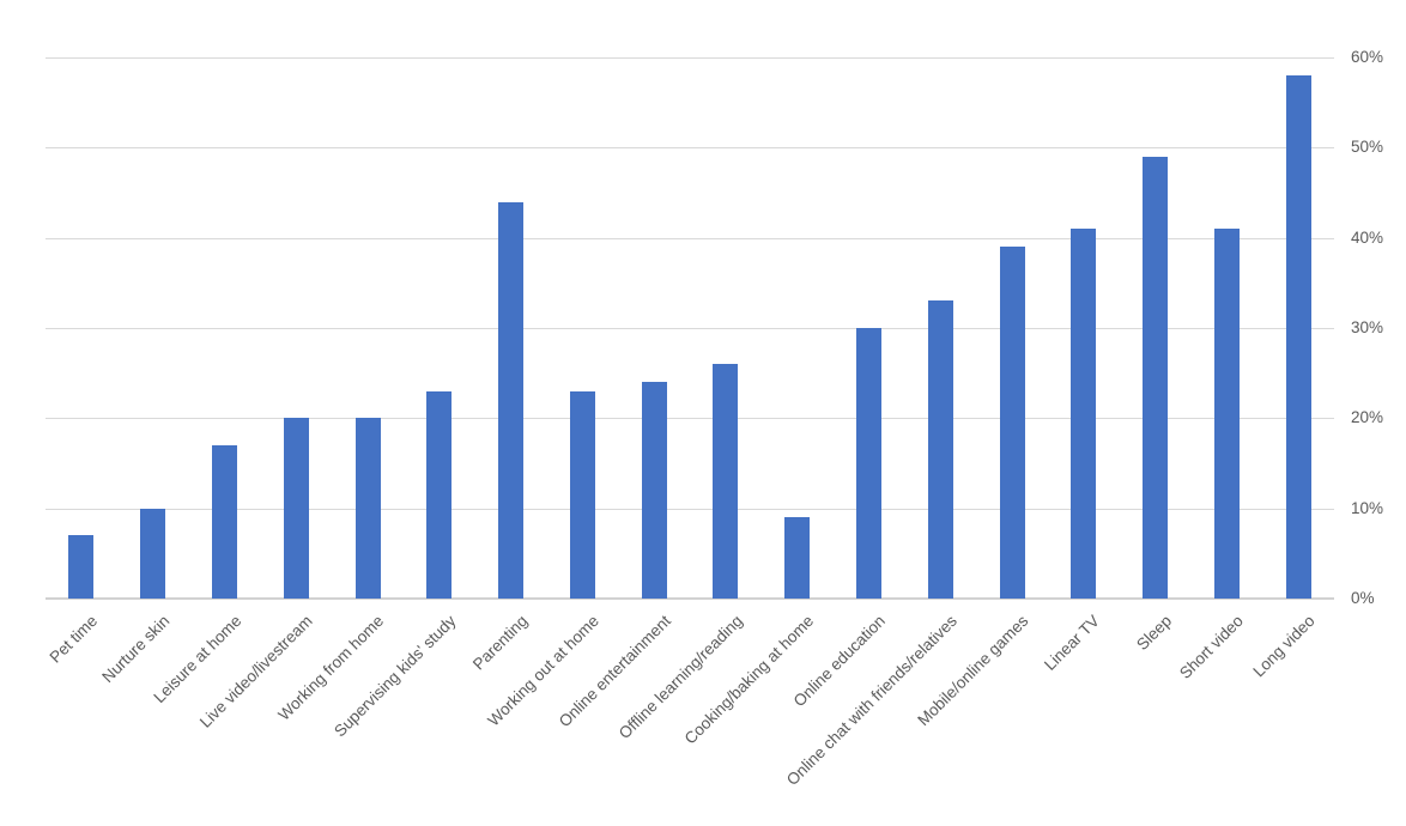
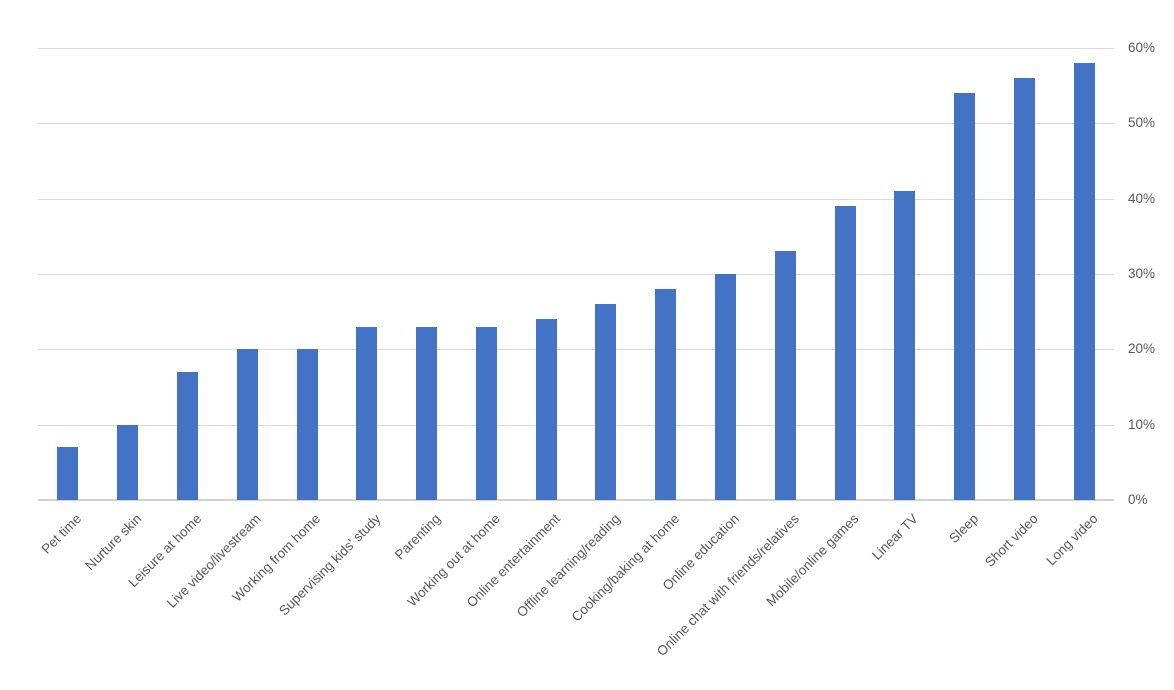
Parenting: 44% -> 23%
Cooking/baking at home: 9% -> 28%
Sleep: 49% -> 54%
Short video: 41% -> 56%
